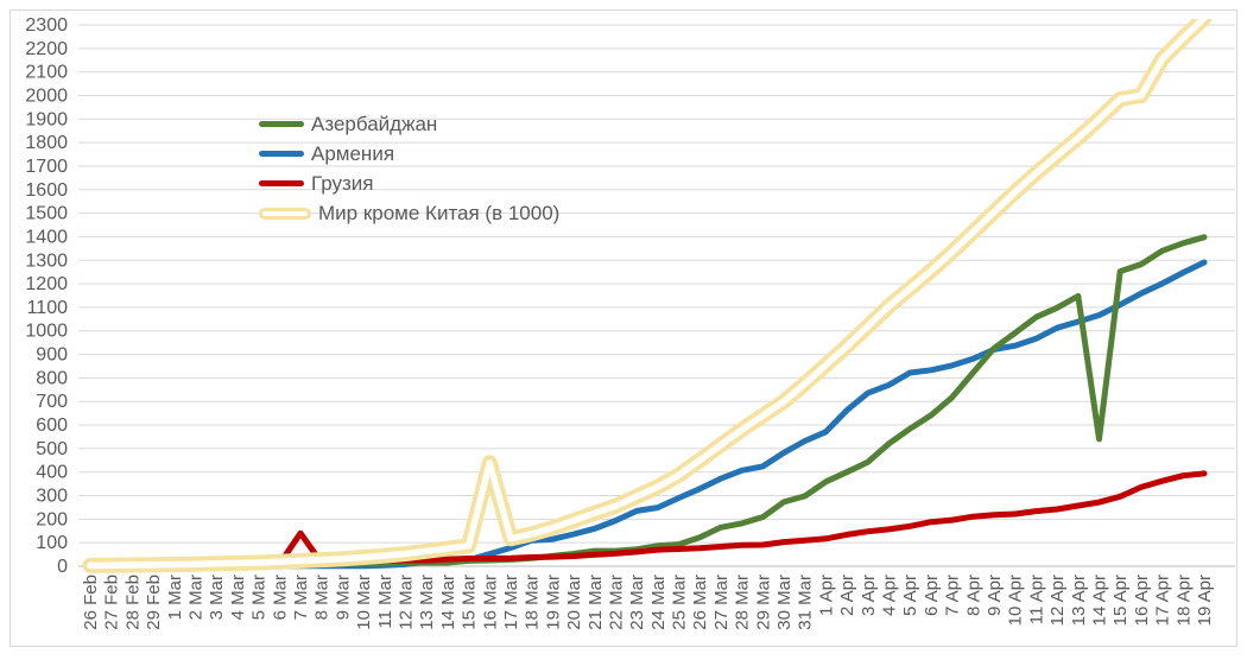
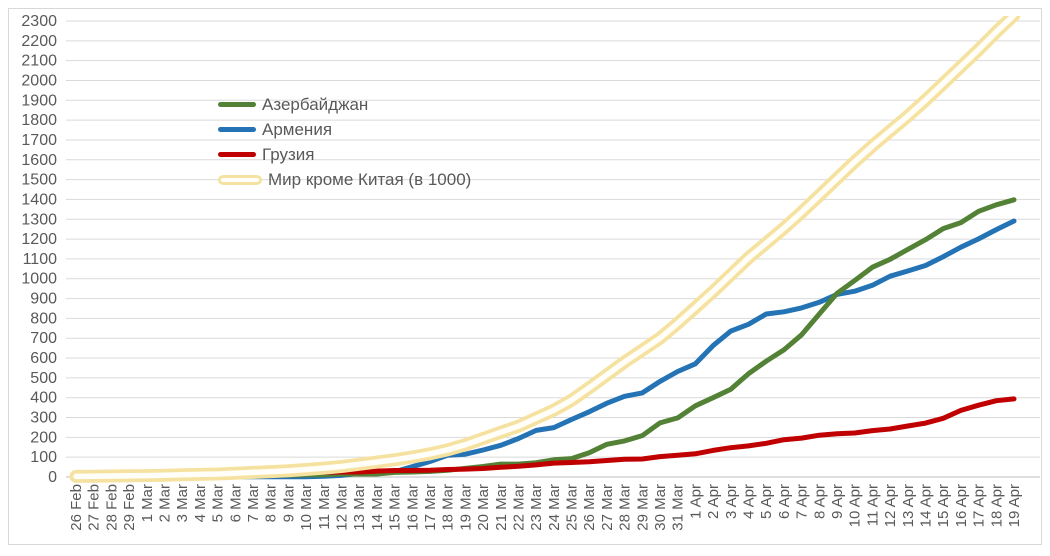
Грузия/7 Mar: 140 -> 10
Мир кроме Китая (в 1000)/16 Mar: 440 -> 100
Азербайджан/14 Apr: 540 -> 1200
Мир кроме Китая (в 1000)/16 Apr: 2000 -> 2070
